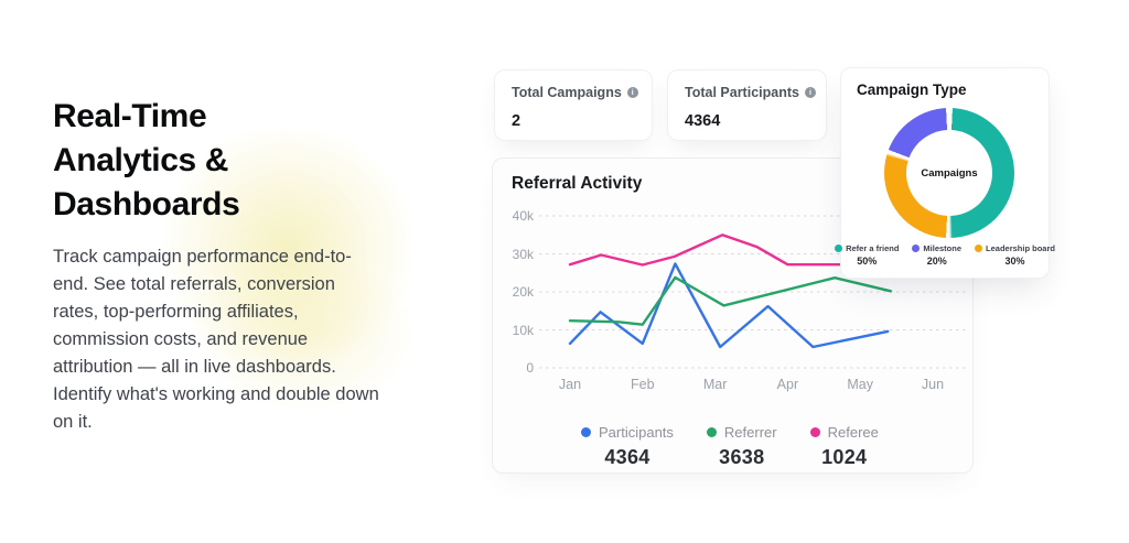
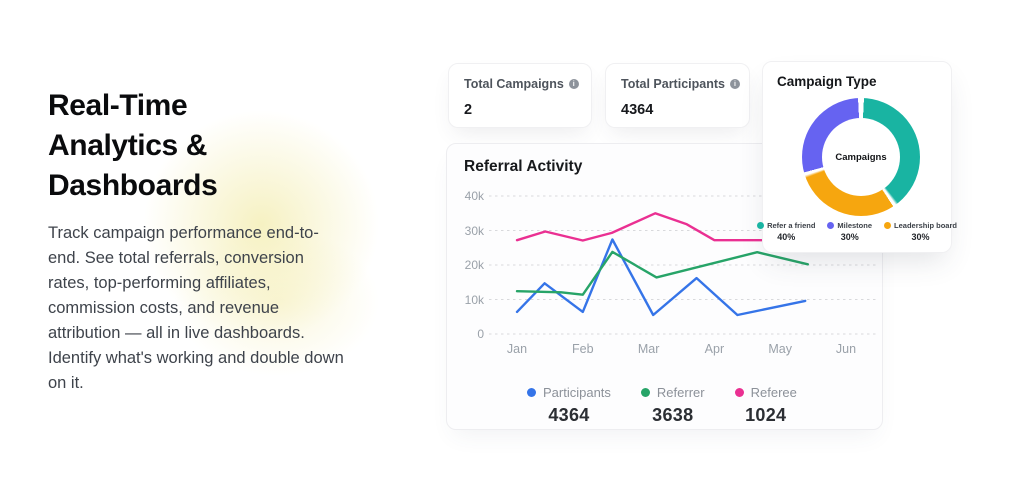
Campaign Type/Refer a friend: 50% -> 40%
Campaign Type/Milestone: 20% -> 30%
